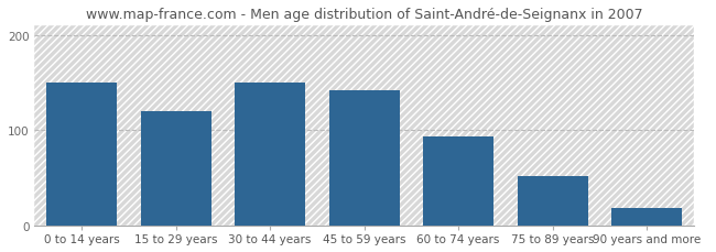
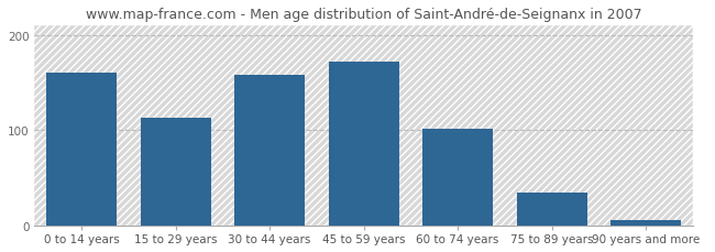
0 to 14 years: 150 -> 160
15 to 29 years: 120 -> 113
30 to 44 years: 150 -> 158
45 to 59 years: 142 -> 172
60 to 74 years: 94 -> 102
75 to 89 years: 52 -> 35
90 years and more: 18 -> 6
